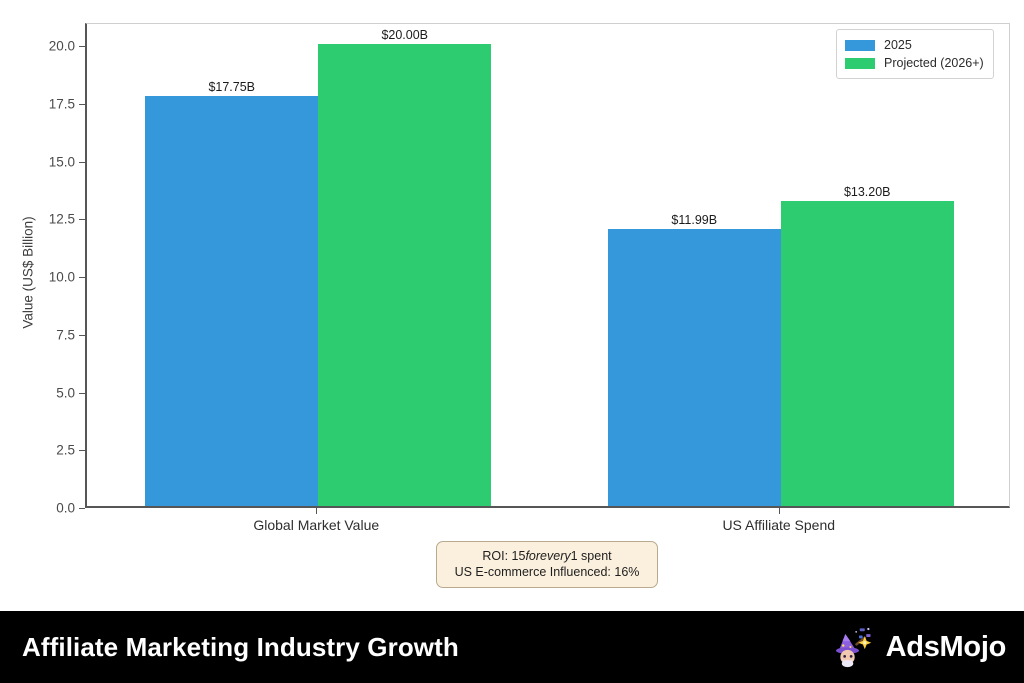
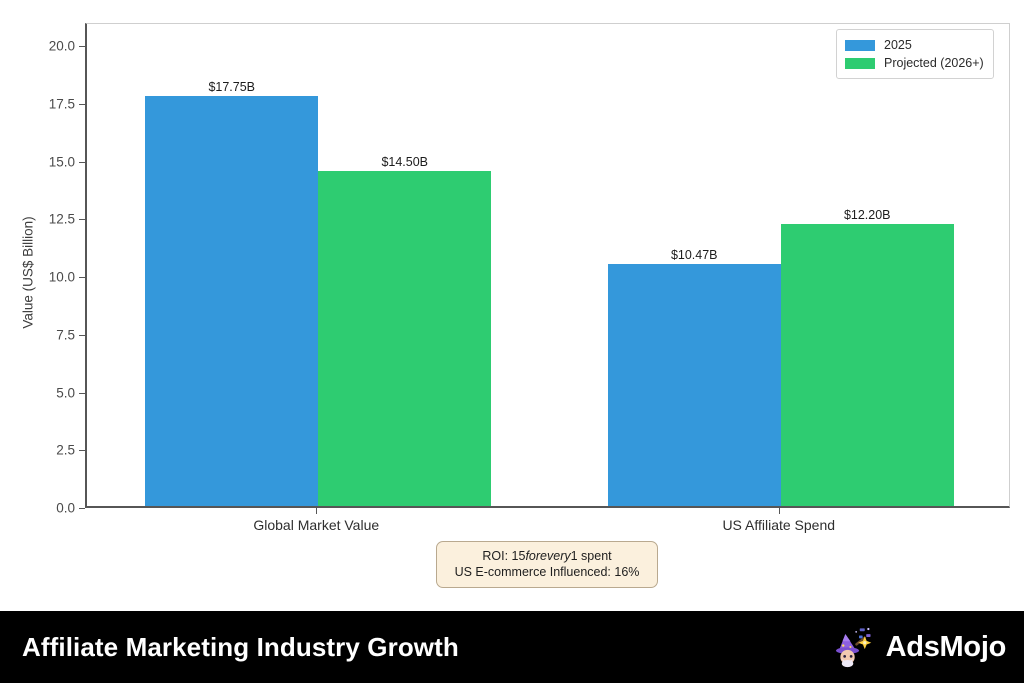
Projected (2026+)/Global Market Value: $20.00B -> $14.50B
2025/US Affiliate Spend: $11.99B -> $10.47B
Projected (2026+)/US Affiliate Spend: $13.20B -> $12.20B
